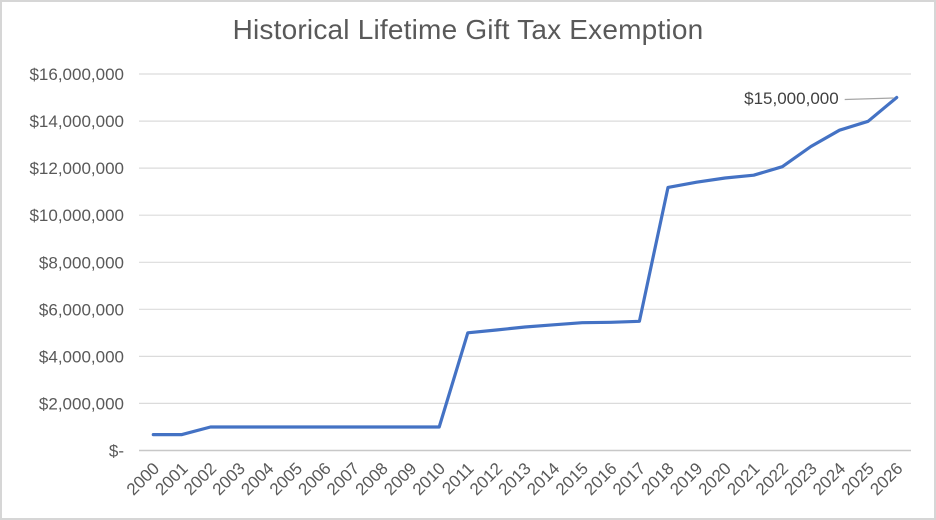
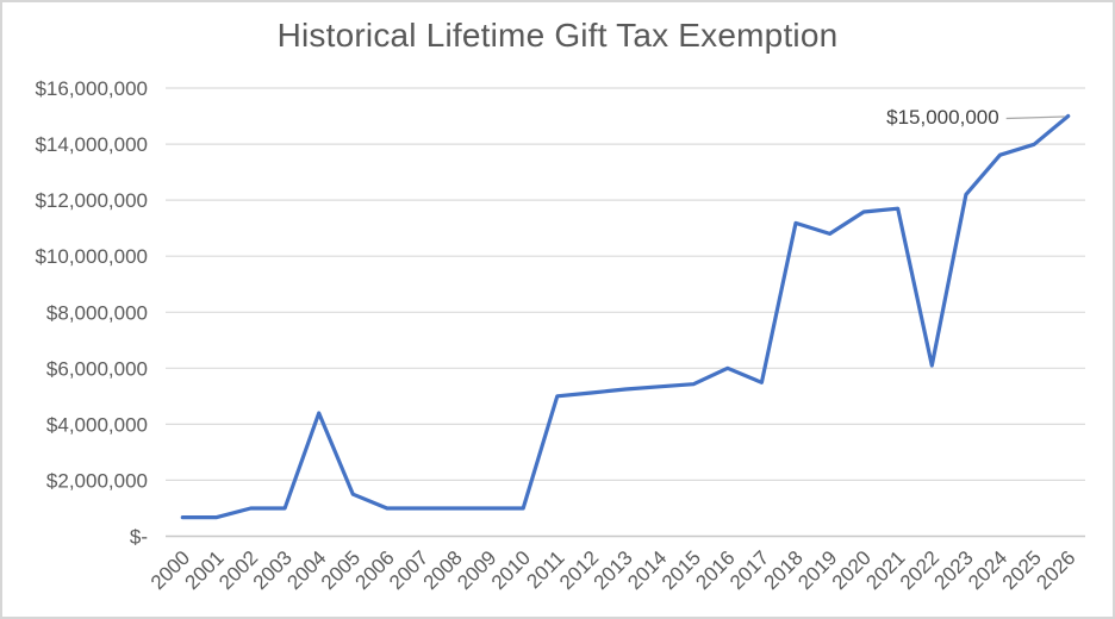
2004: $1000000 -> $4400000
2005: $1000000 -> $1500000
2016: $5400000 -> $6000000
2019: $11400000 -> $10800000
2022: $12100000 -> $6100000
2023: $12900000 -> $12200000
